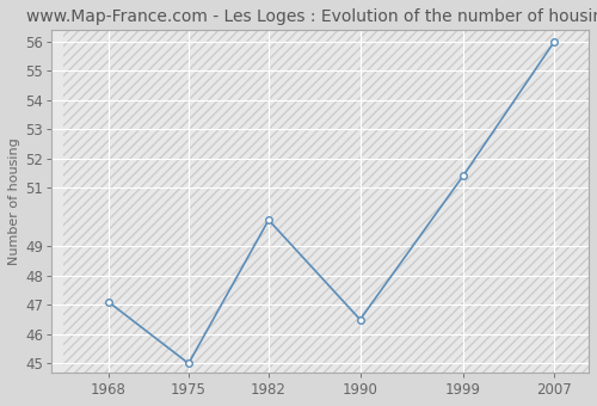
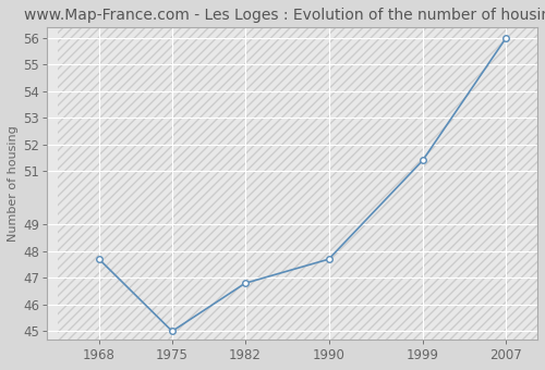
1968: 47.1 -> 47.7
1982: 49.9 -> 46.8
1990: 46.5 -> 47.7
